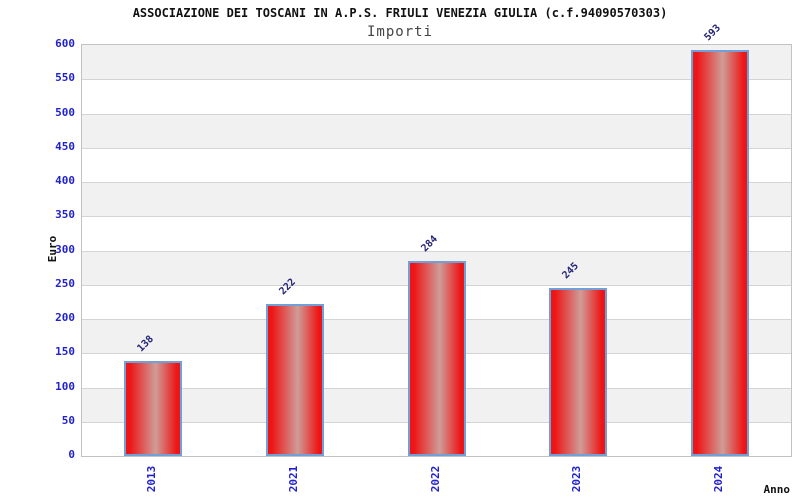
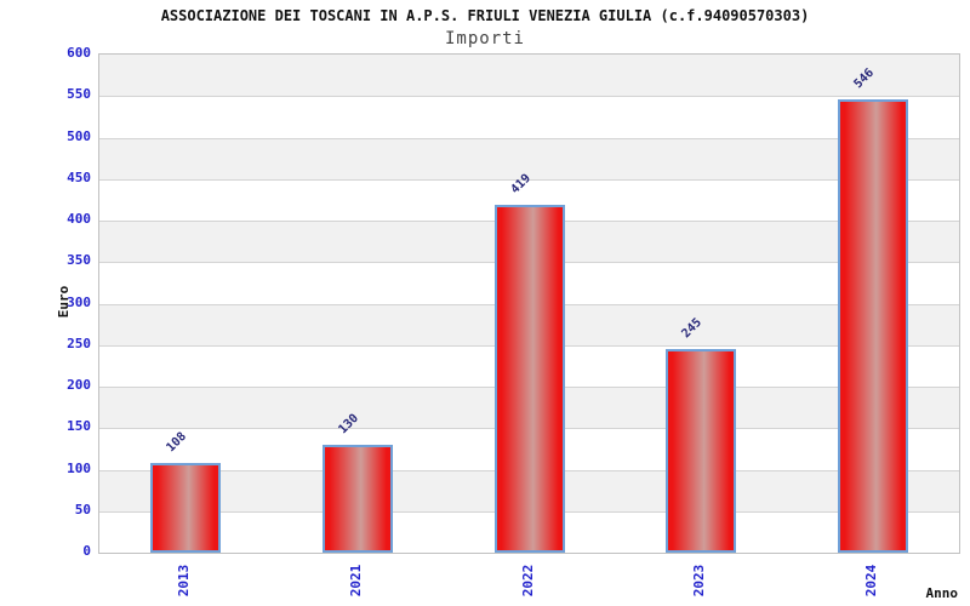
2013: 138 -> 108
2021: 222 -> 130
2022: 284 -> 419
2024: 593 -> 546
